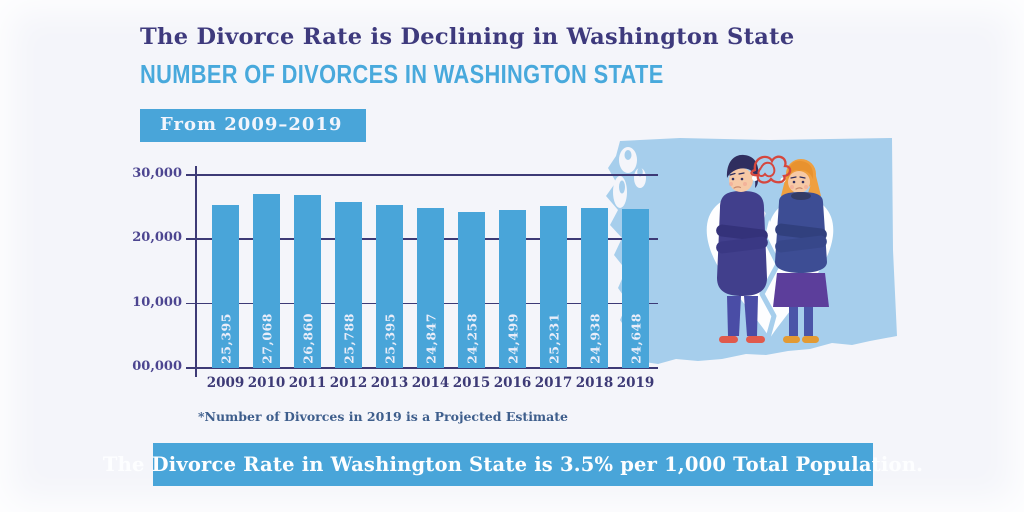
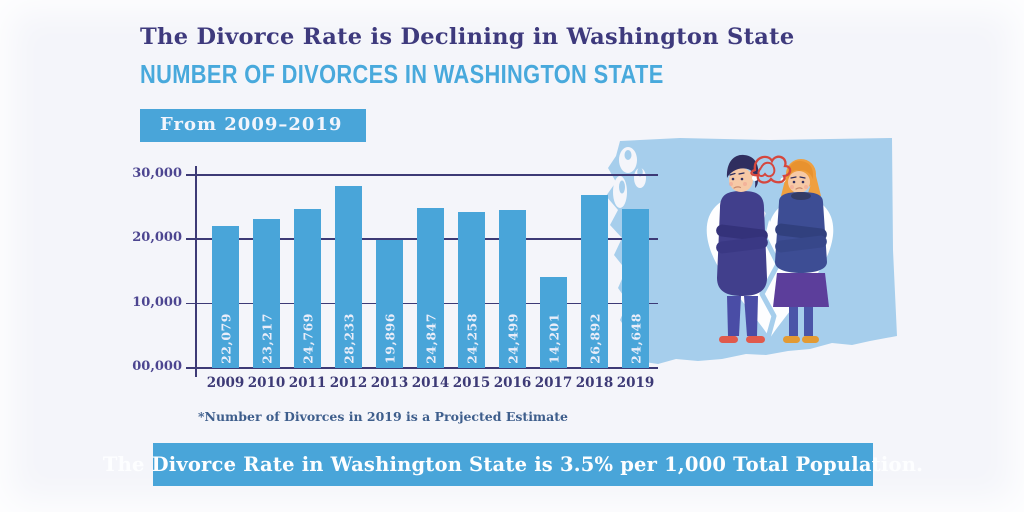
2009: 25,395 -> 22,079
2010: 27,068 -> 23,217
2011: 26,860 -> 24,769
2012: 25,788 -> 28,233
2013: 25,395 -> 19,896
2017: 25,231 -> 14,201
2018: 24,938 -> 26,892
